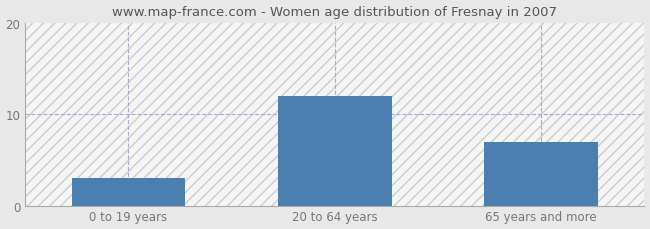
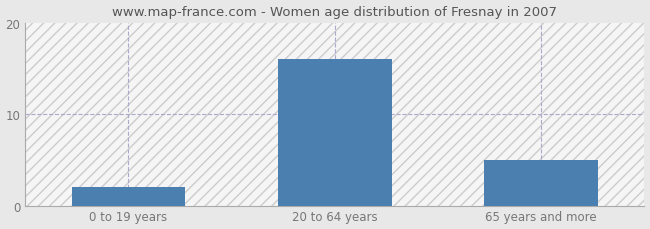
0 to 19 years: 3 -> 2
20 to 64 years: 12 -> 16
65 years and more: 7 -> 5
